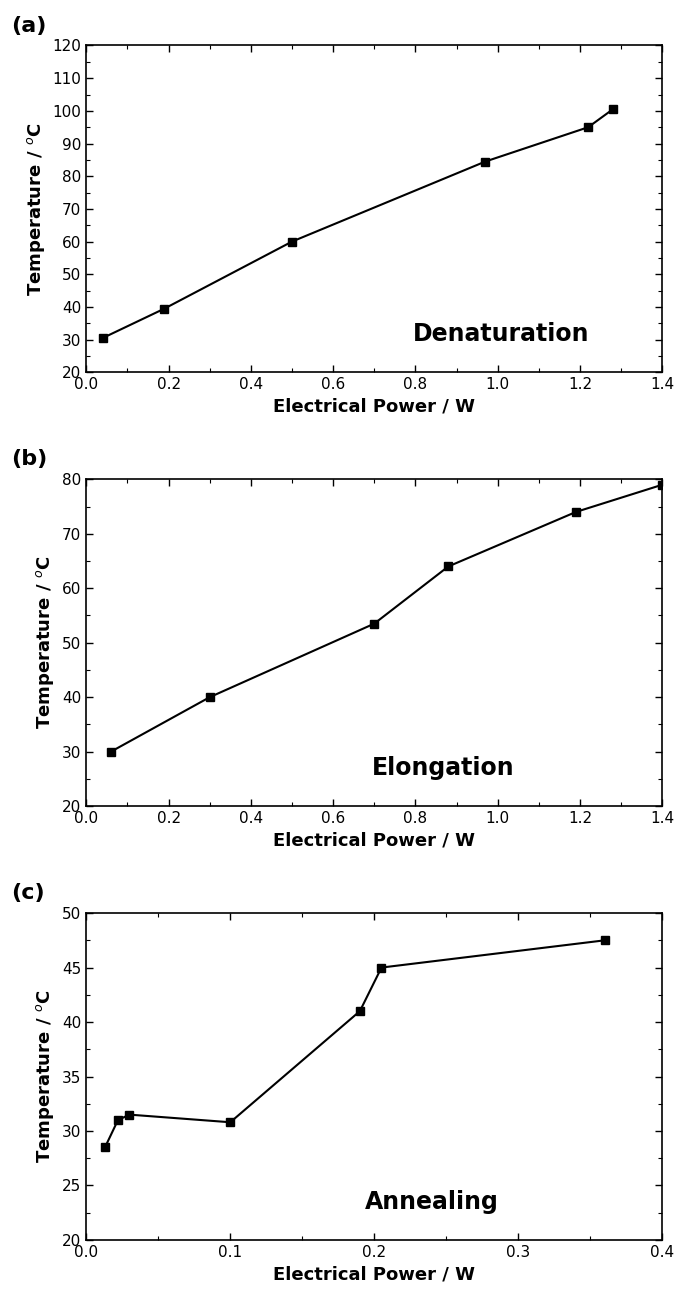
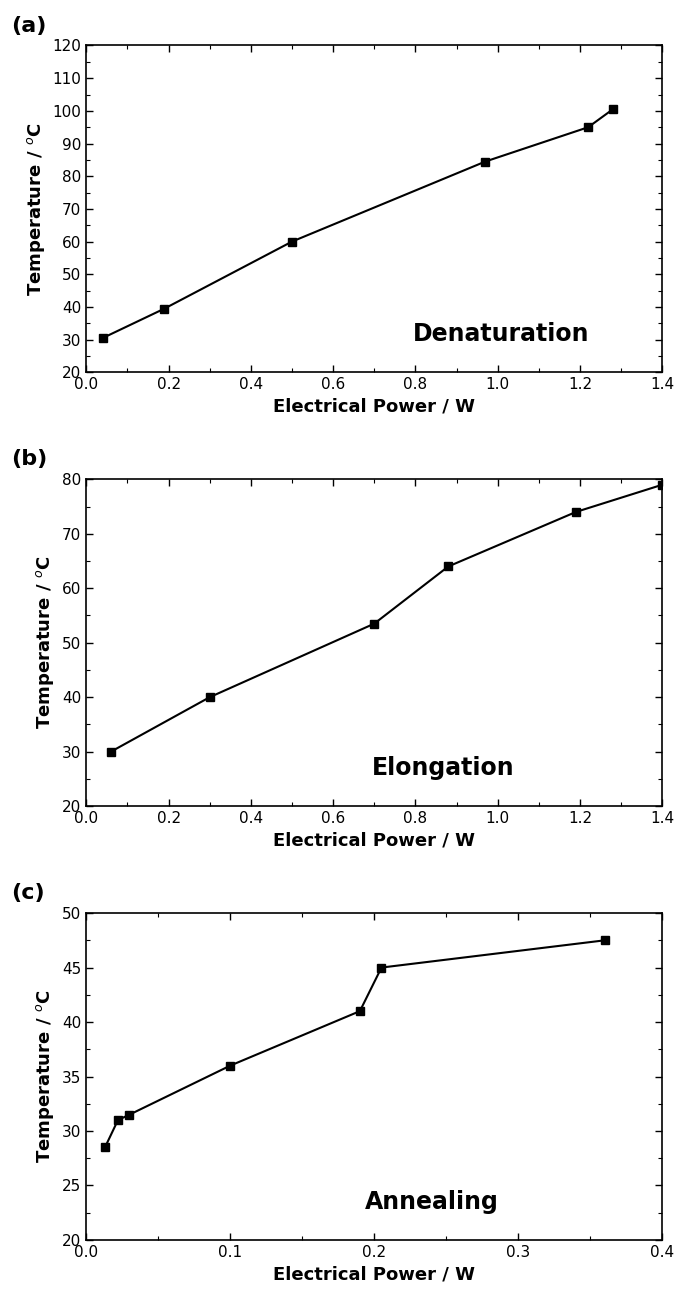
0.1: 30.8 -> 36.0
